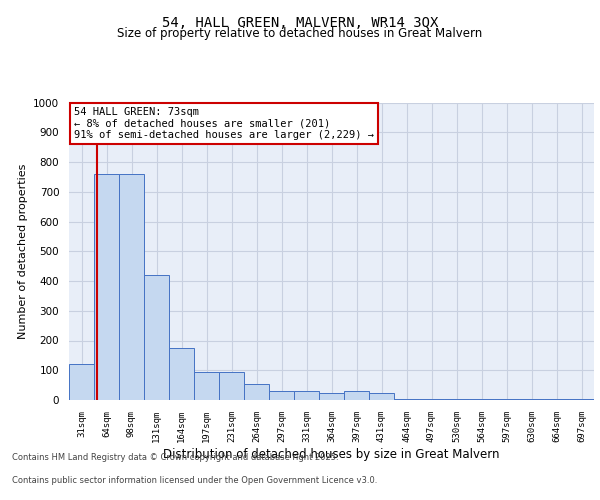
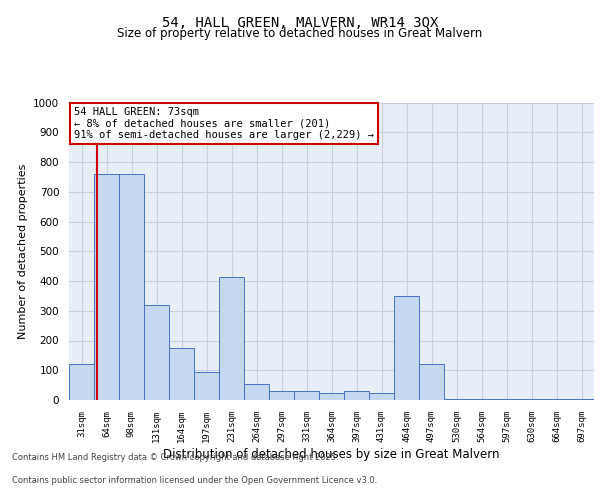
131sqm: 420 -> 320
231sqm: 95 -> 415
464sqm: 5 -> 350
497sqm: 5 -> 120
